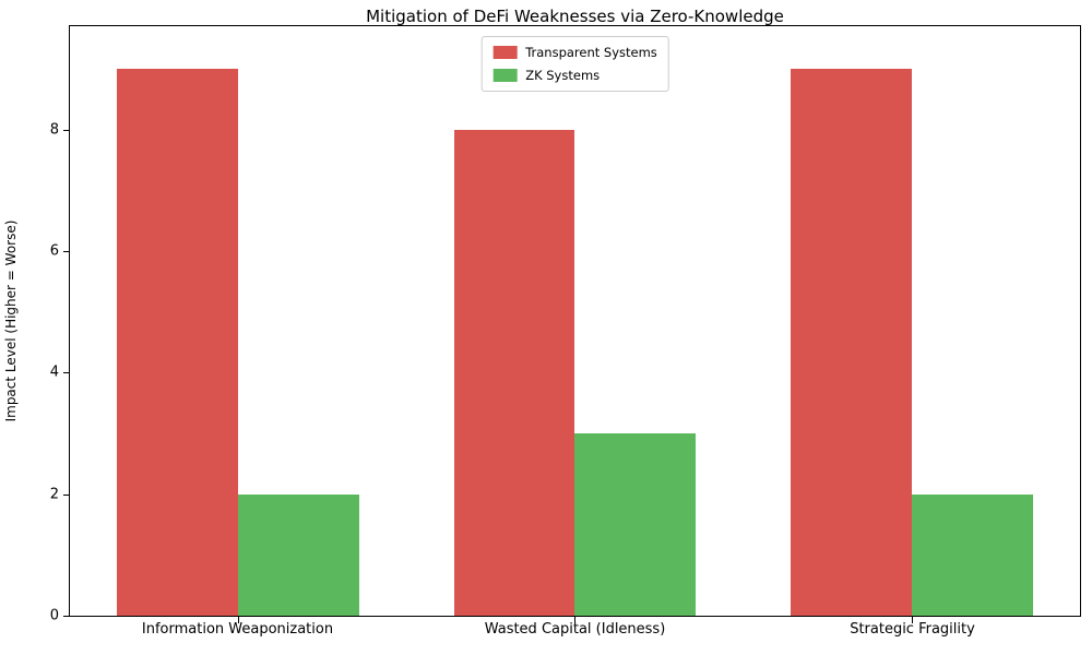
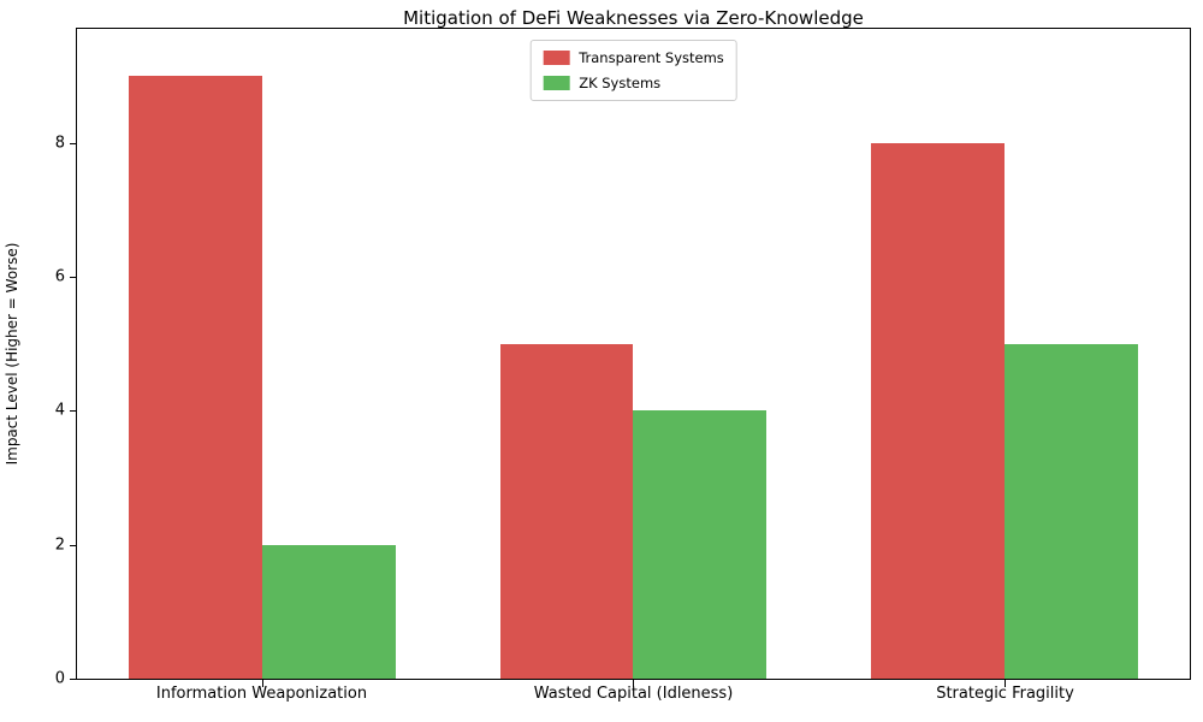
Transparent Systems/Wasted Capital (Idleness): 8 -> 5
ZK Systems/Wasted Capital (Idleness): 3 -> 4
Transparent Systems/Strategic Fragility: 9 -> 8
ZK Systems/Strategic Fragility: 2 -> 5
